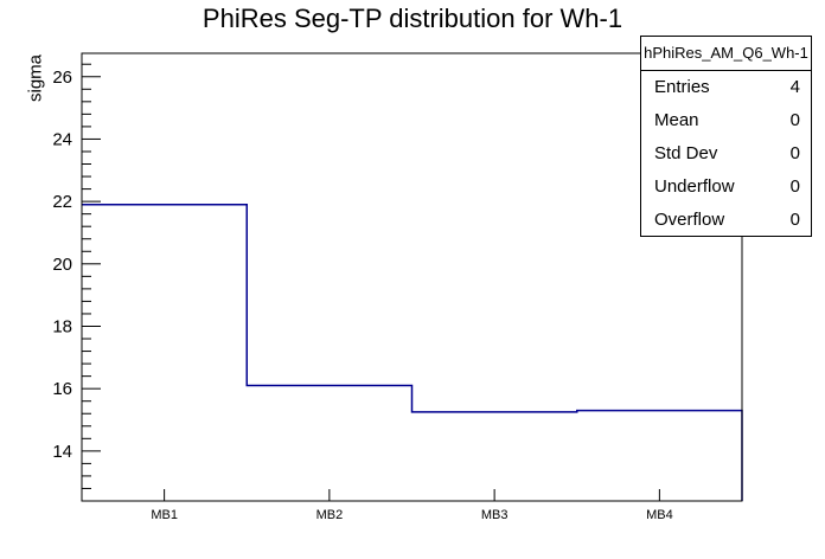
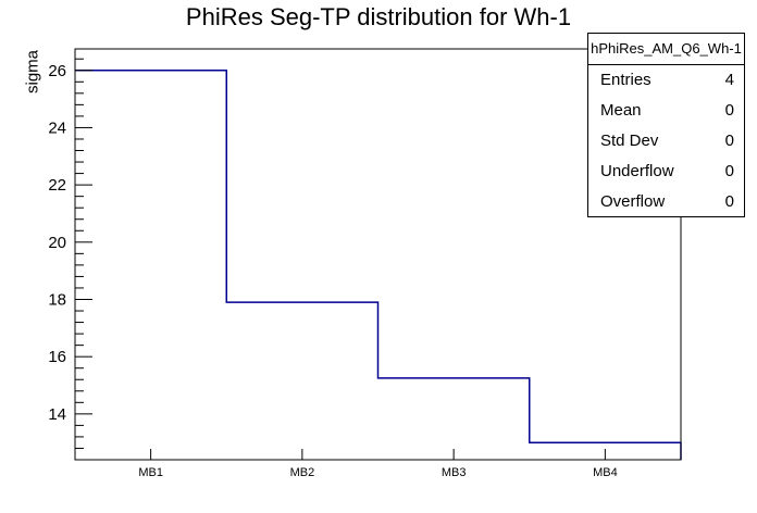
MB1: 21.9 -> 26.0
MB2: 16.1 -> 17.9
MB4: 15.3 -> 13.0
